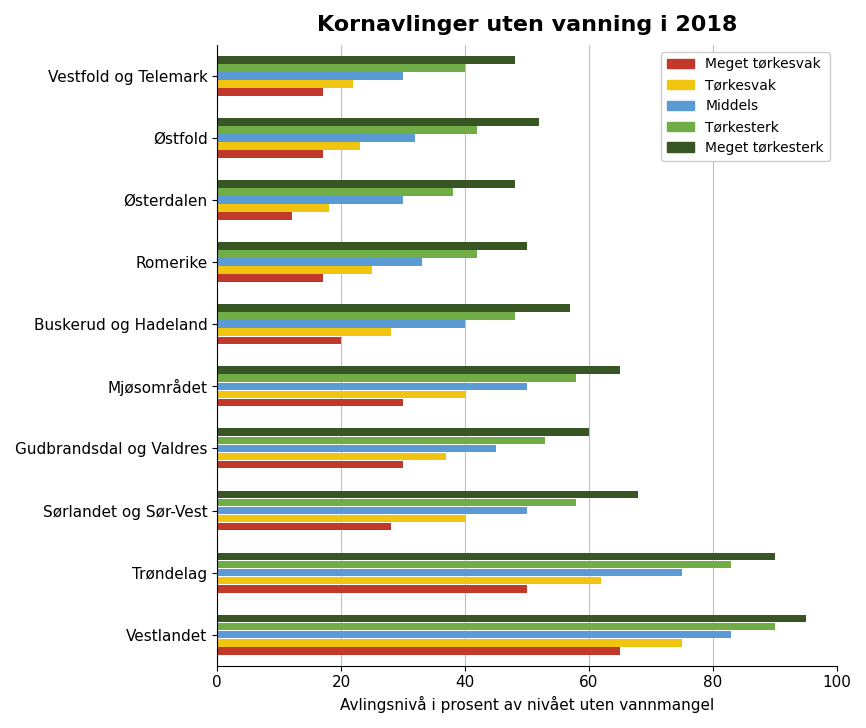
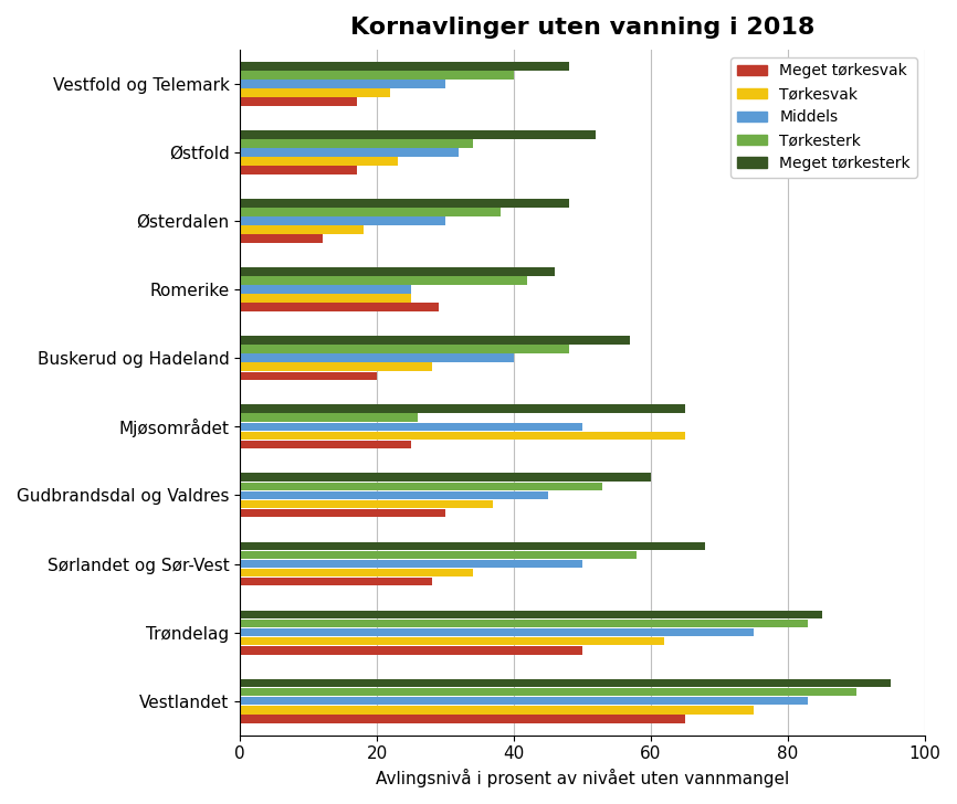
Tørkesterk/Østfold: 42 -> 34
Meget tørkesterk/Romerike: 50 -> 46
Middels/Romerike: 33 -> 25
Meget tørkesvak/Romerike: 17 -> 29
Tørkesterk/Mjøsområdet: 58 -> 26
Tørkesvak/Mjøsområdet: 40 -> 65
Meget tørkesvak/Mjøsområdet: 30 -> 25
Tørkesvak/Sørlandet og Sør-Vest: 40 -> 34
Meget tørkesterk/Trøndelag: 90 -> 85
